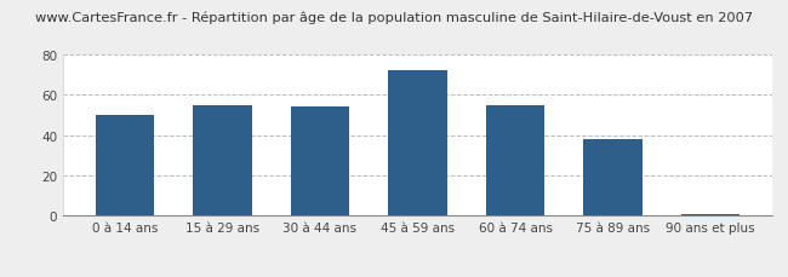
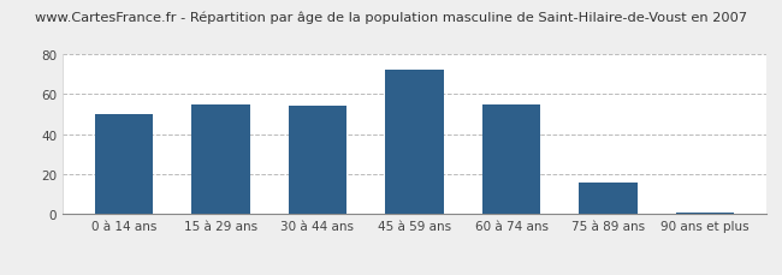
75 à 89 ans: 38 -> 16
